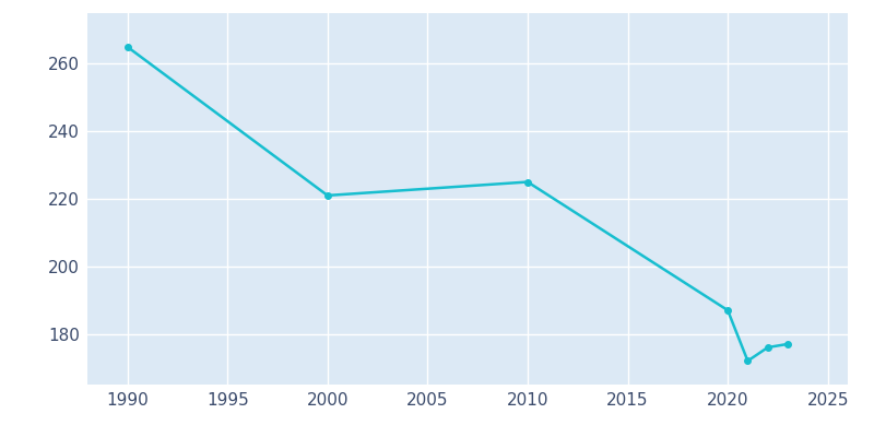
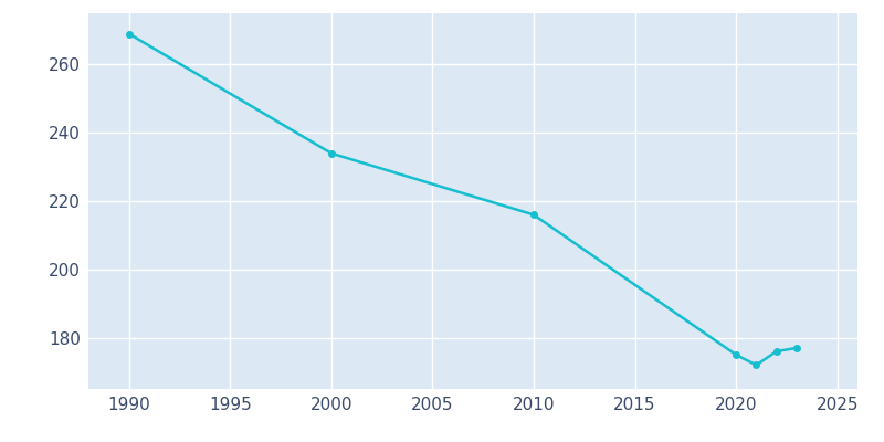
1990: 265 -> 269
2000: 221 -> 234
2010: 225 -> 216
2020: 187 -> 175
